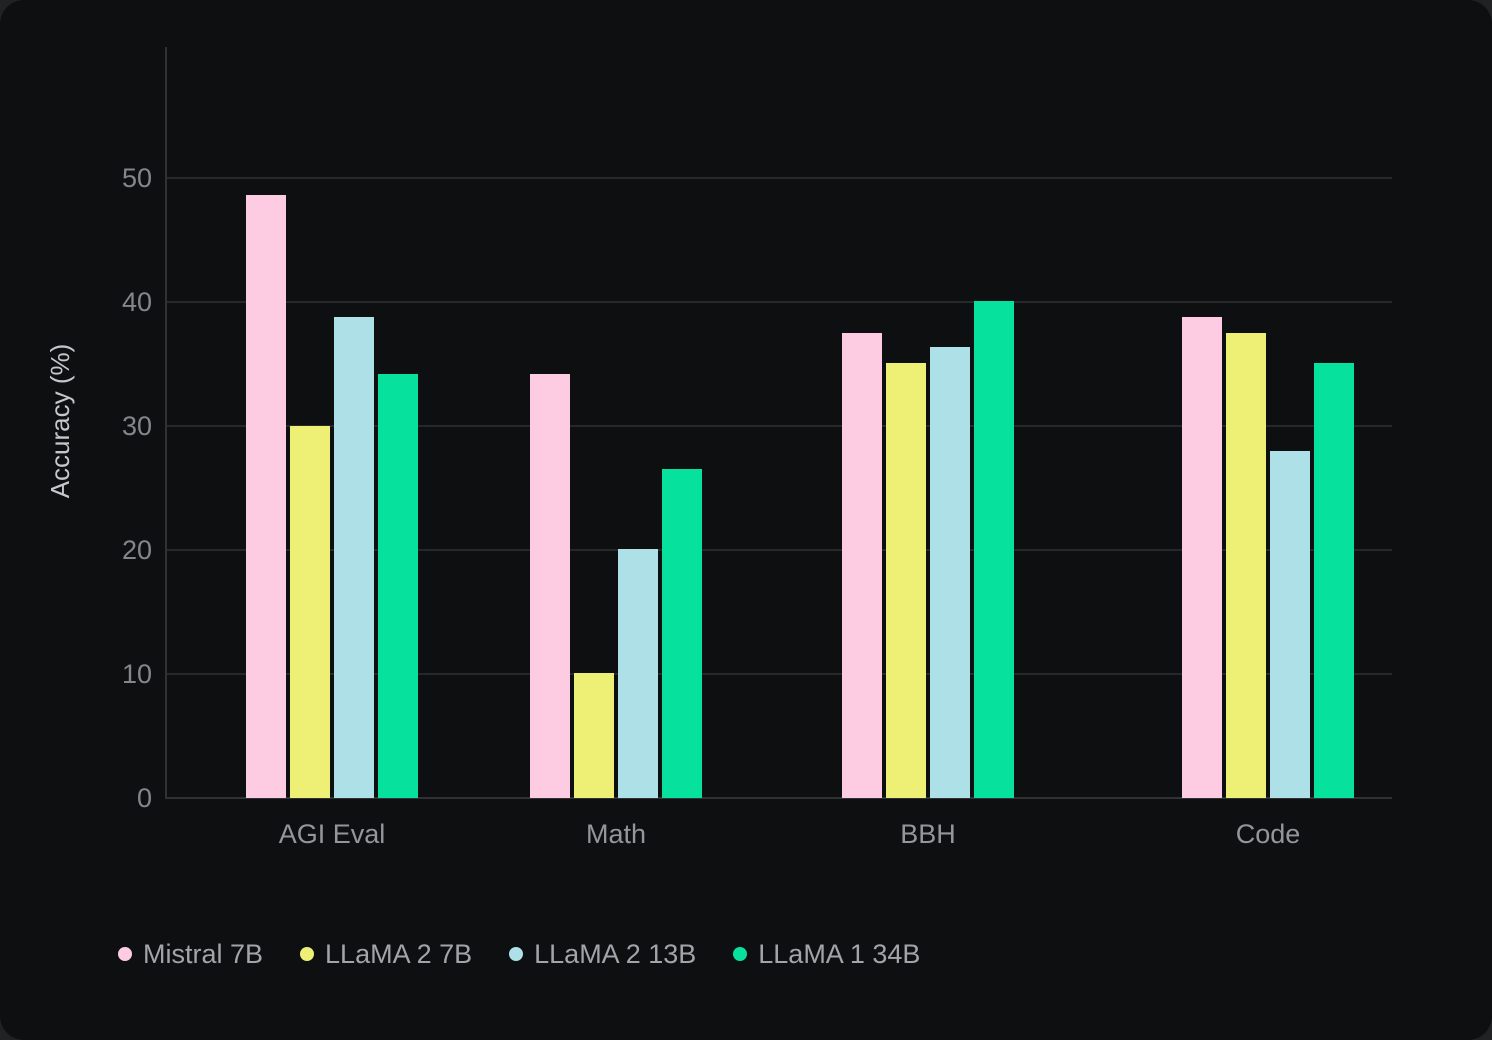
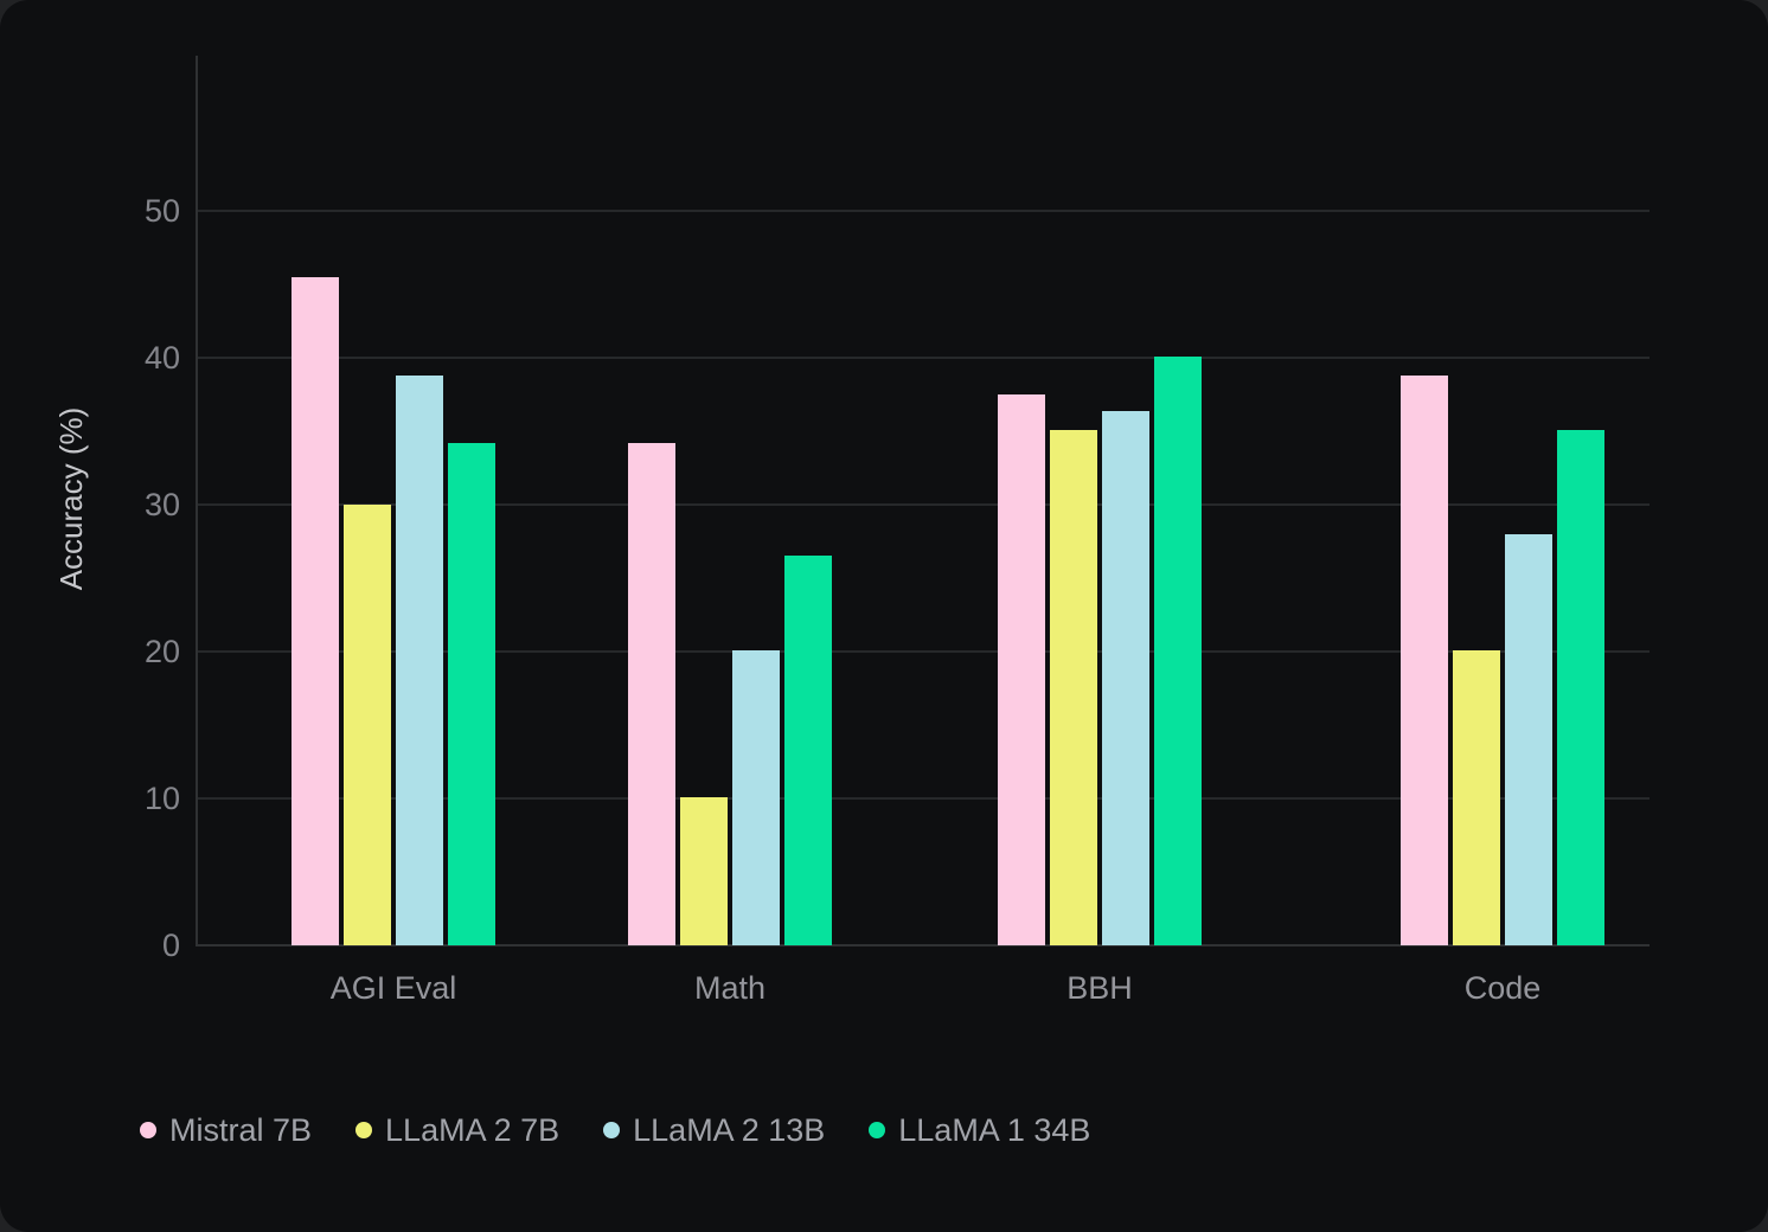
Mistral 7B/AGI Eval: 48.6 -> 45.5
LLaMA 2 7B/Code: 37.5 -> 20.1
